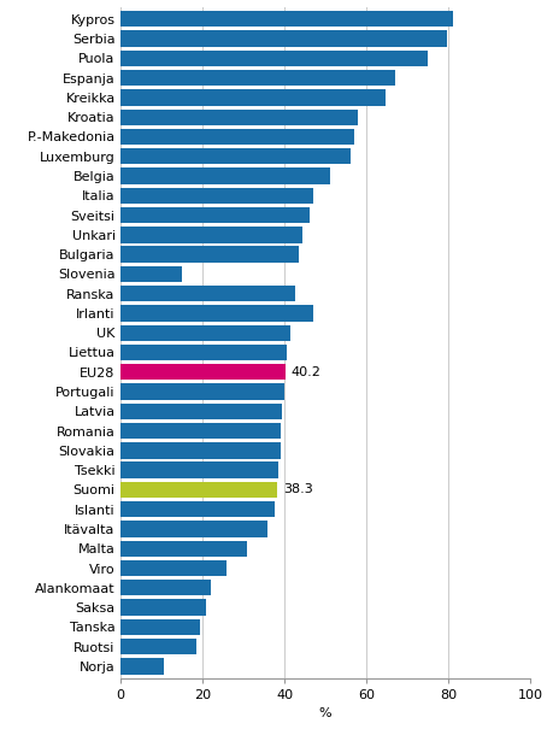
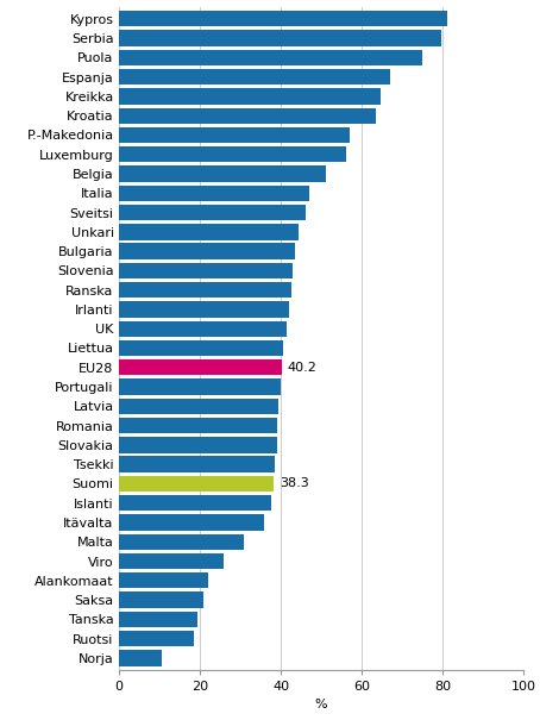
Kroatia: 58.0 -> 63.5
Slovenia: 15.0 -> 43.0
Irlanti: 47.0 -> 42.0
